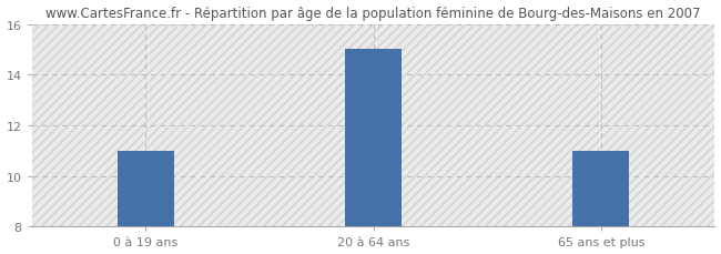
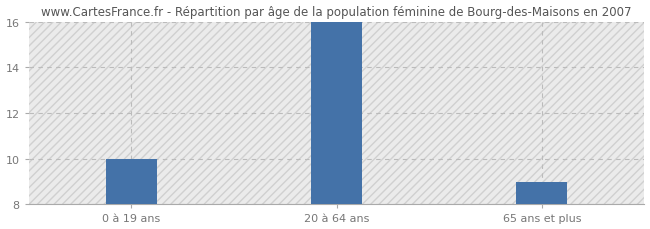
0 à 19 ans: 11 -> 10
20 à 64 ans: 15 -> 16
65 ans et plus: 11 -> 9
